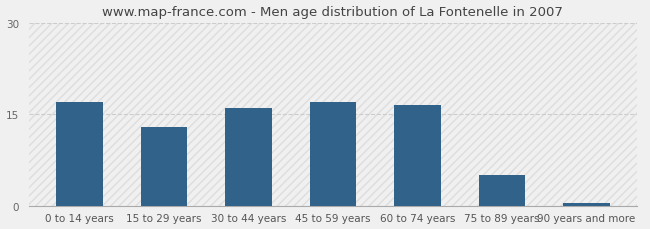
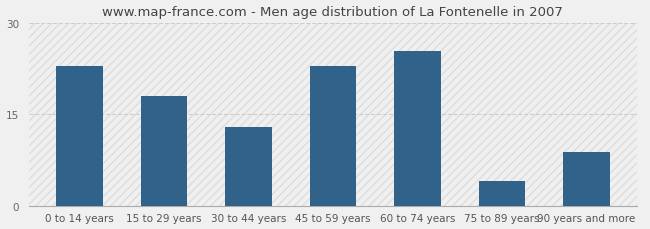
0 to 14 years: 17.0 -> 23.0
15 to 29 years: 13.0 -> 18.0
30 to 44 years: 16.0 -> 13.0
45 to 59 years: 17.0 -> 23.0
60 to 74 years: 16.5 -> 25.4
75 to 89 years: 5.0 -> 4.0
90 years and more: 0.4 -> 8.8
